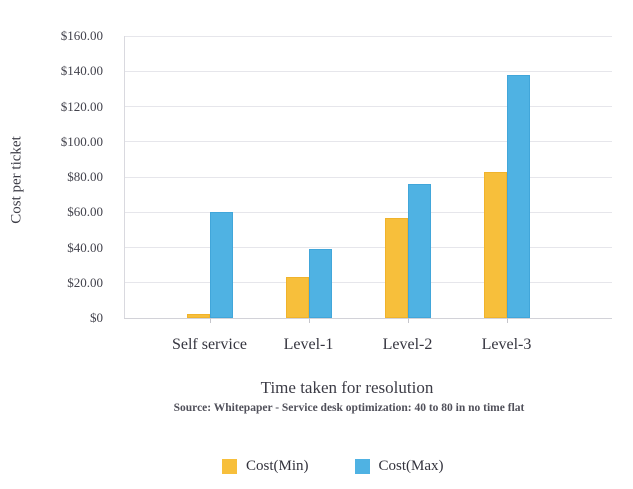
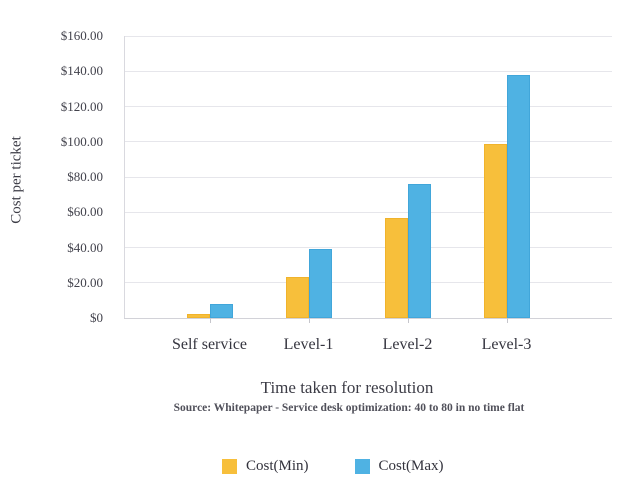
Cost(Max)/Self service: $60 -> $8
Cost(Min)/Level-3: $83 -> $99
